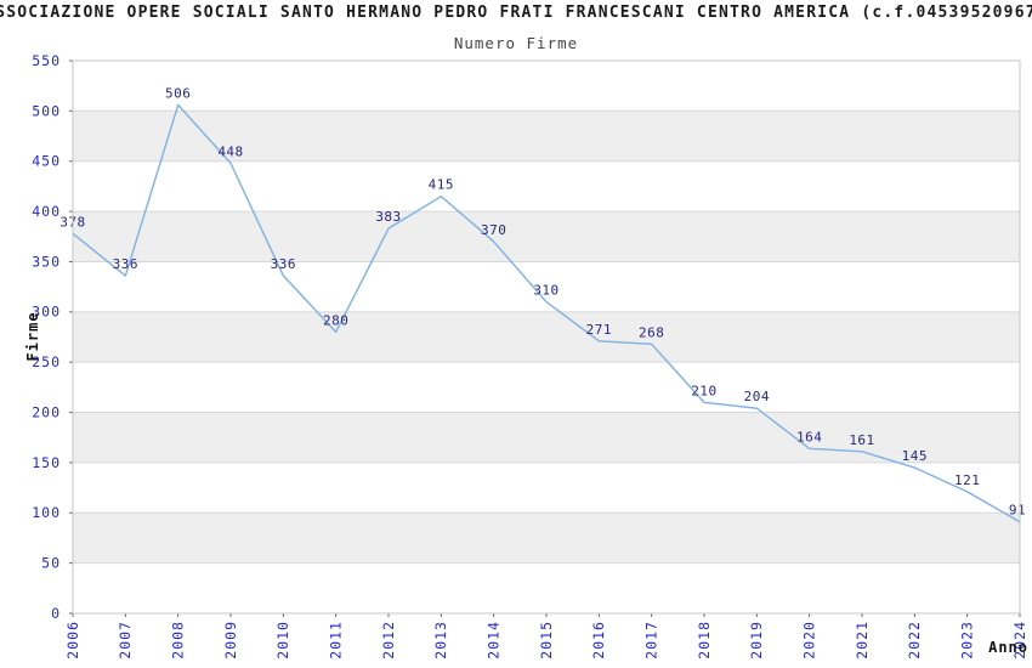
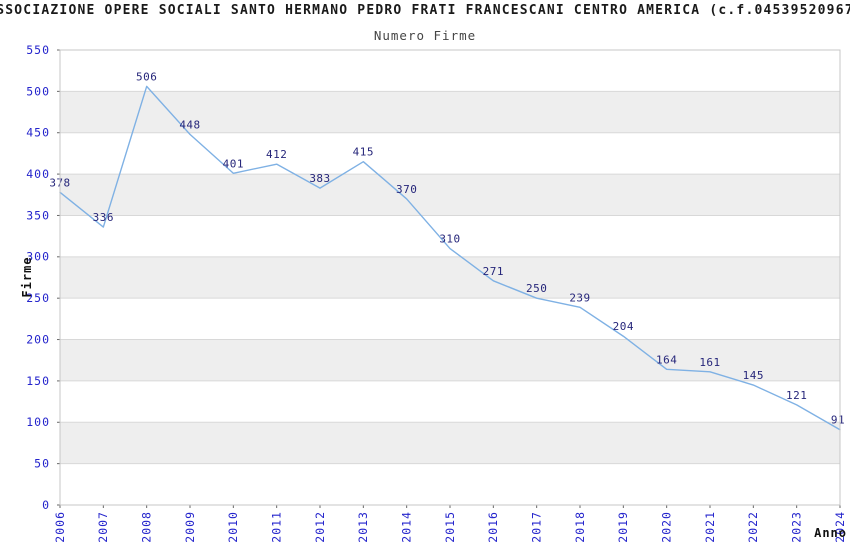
2010: 336 -> 401
2011: 280 -> 412
2017: 268 -> 250
2018: 210 -> 239
